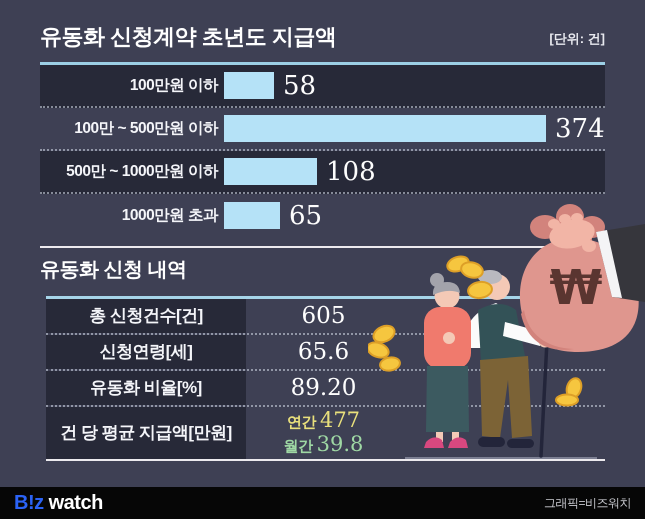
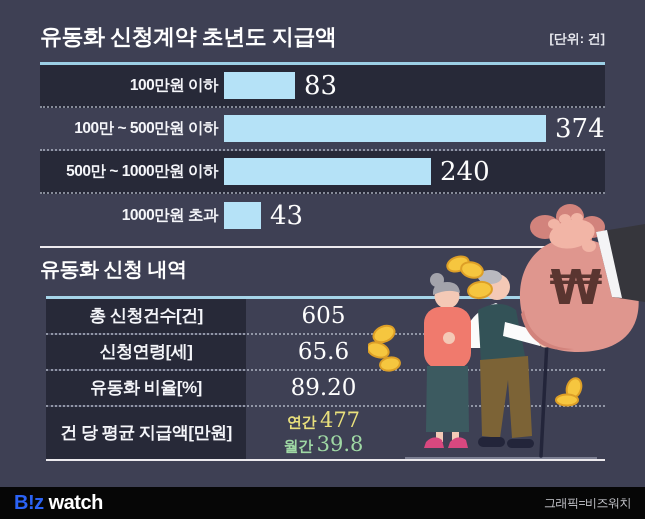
유동화 신청계약 초년도 지급액/100만원 이하: 58 -> 83
유동화 신청계약 초년도 지급액/500만 ~ 1000만원 이하: 108 -> 240
유동화 신청계약 초년도 지급액/1000만원 초과: 65 -> 43
